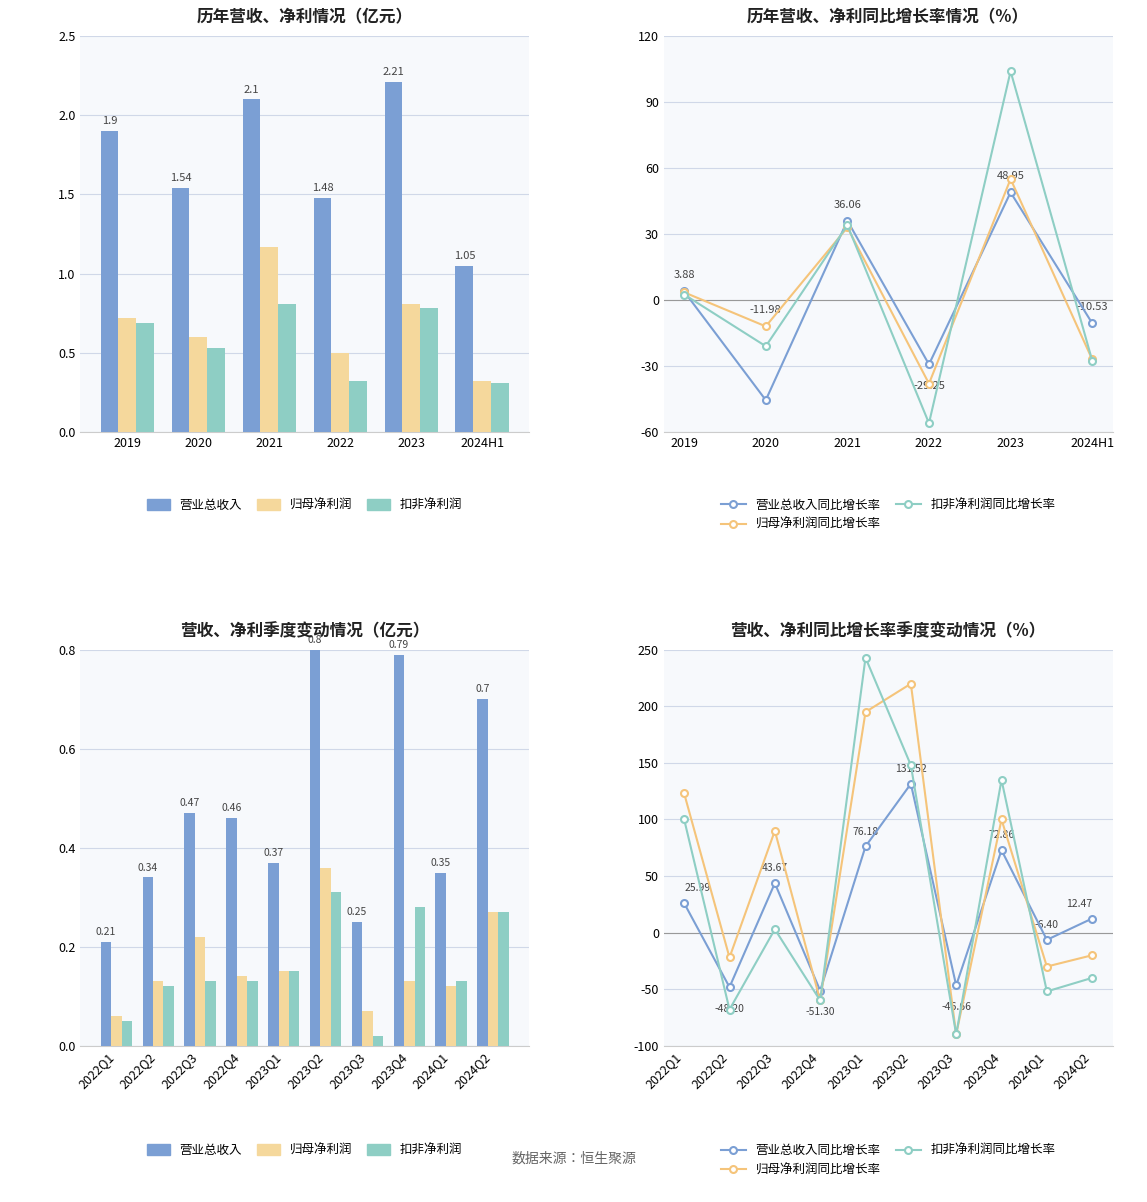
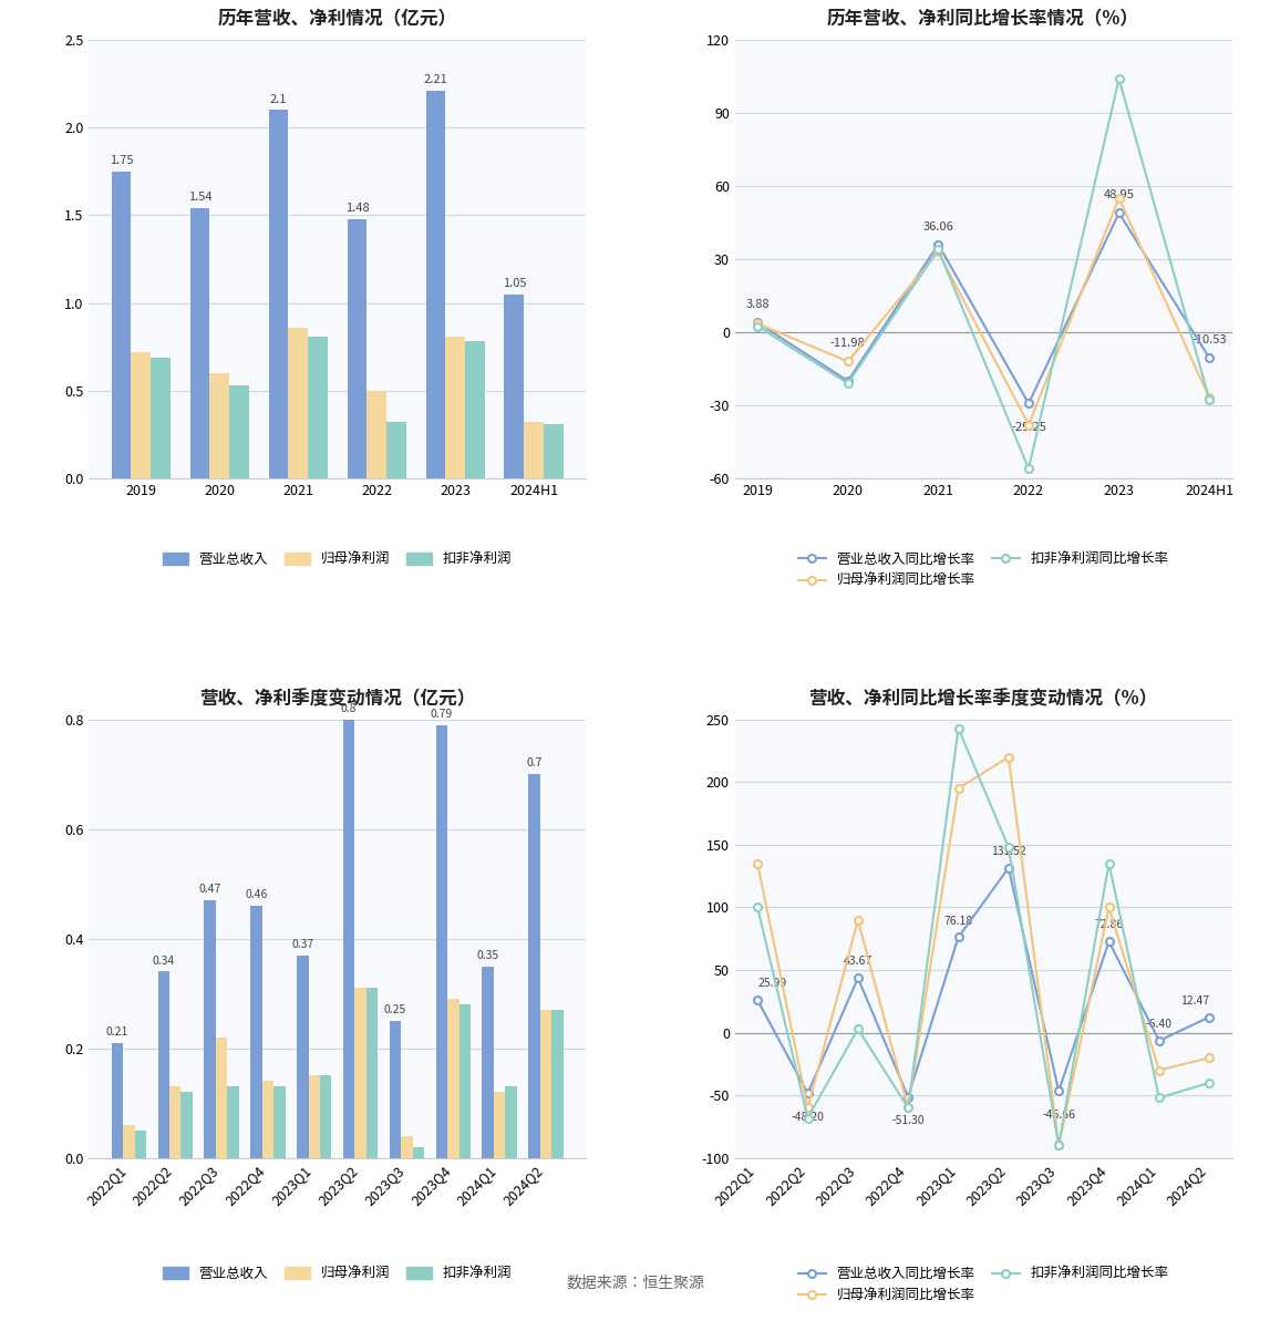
历年营收、净利情况（亿元）/营业总收入/2019: 1.9 -> 1.75
历年营收、净利情况（亿元）/归母净利润/2021: 1.17 -> 0.86
历年营收、净利同比增长率情况（%）/营业总收入同比增长率/2020: -45.5 -> -20.0
营收、净利季度变动情况（亿元）/归母净利润/2023Q2: 0.36 -> 0.31
营收、净利季度变动情况（亿元）/归母净利润/2023Q3: 0.07 -> 0.04
营收、净利季度变动情况（亿元）/归母净利润/2023Q4: 0.13 -> 0.29
营收、净利同比增长率季度变动情况（%）/归母净利润同比增长率/2022Q1: 123 -> 135
营收、净利同比增长率季度变动情况（%）/归母净利润同比增长率/2022Q2: -22 -> -60
